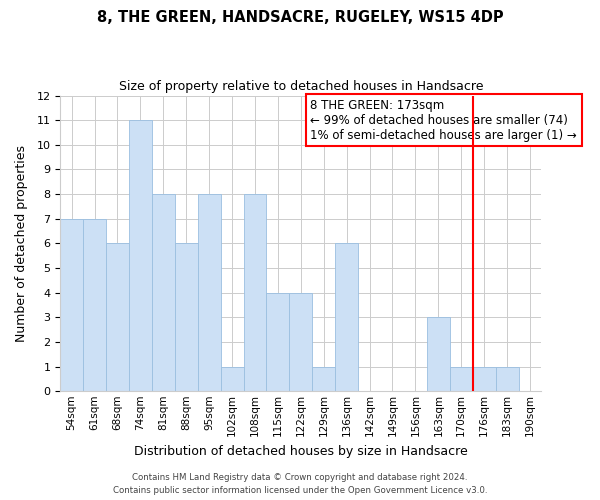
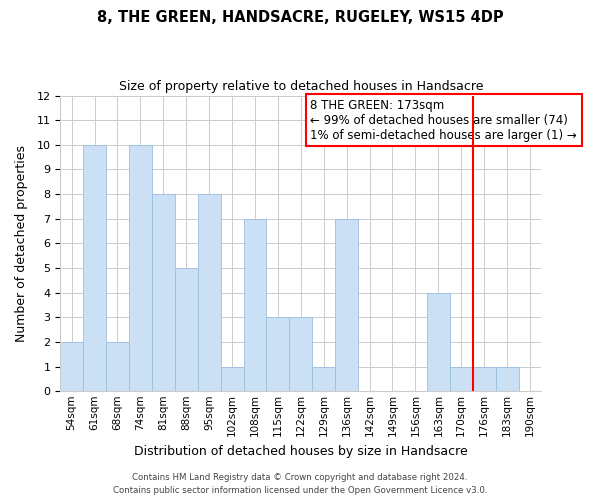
54sqm: 7 -> 2
61sqm: 7 -> 10
68sqm: 6 -> 2
74sqm: 11 -> 10
88sqm: 6 -> 5
108sqm: 8 -> 7
115sqm: 4 -> 3
122sqm: 4 -> 3
136sqm: 6 -> 7
163sqm: 3 -> 4
